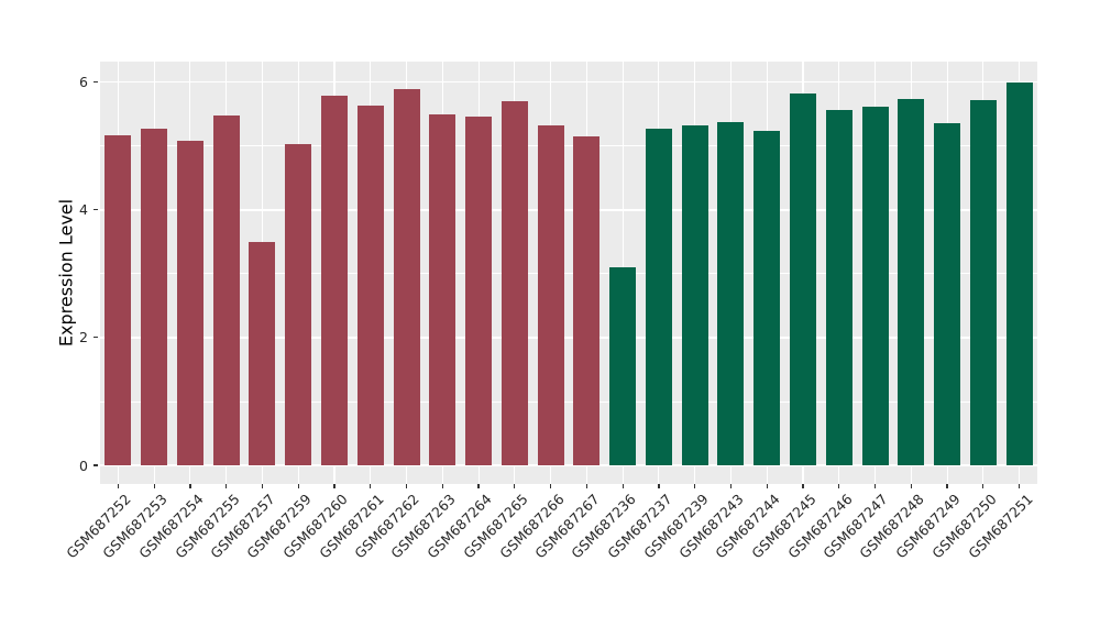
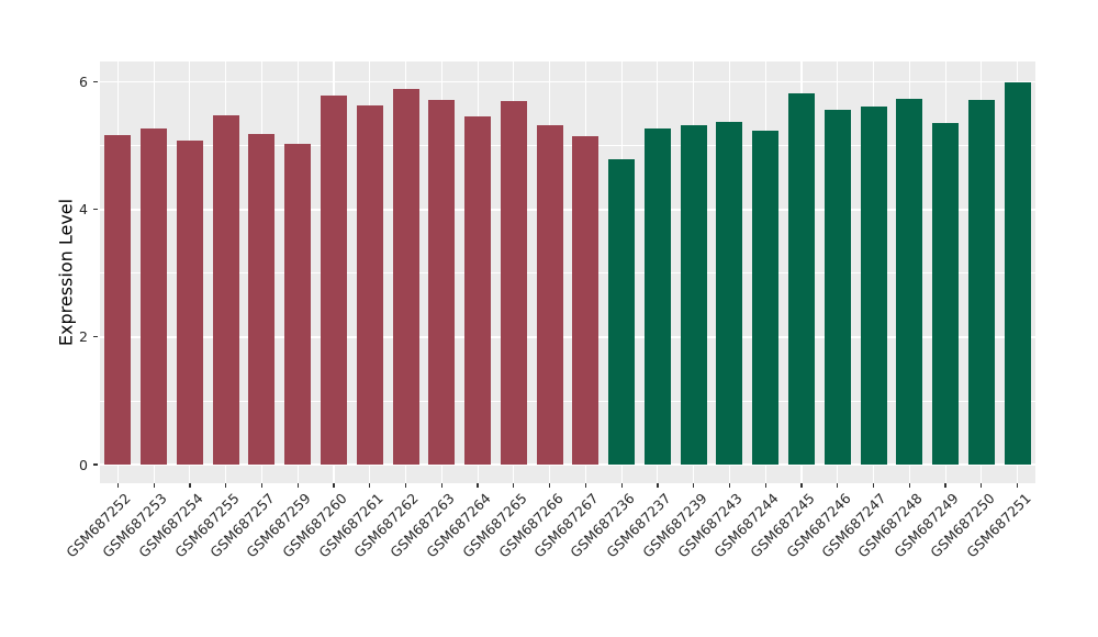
GSM687257: 3.5 -> 5.2
GSM687263: 5.5 -> 5.7
GSM687236: 3.1 -> 4.8
